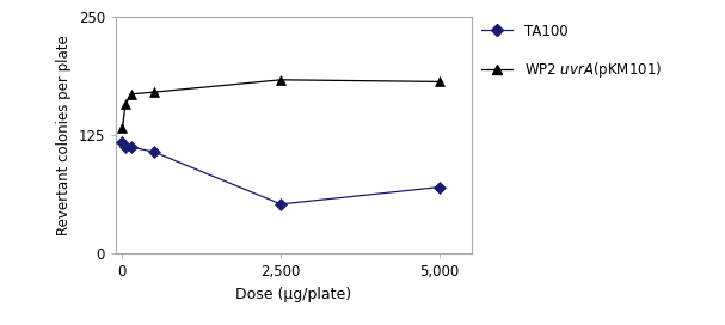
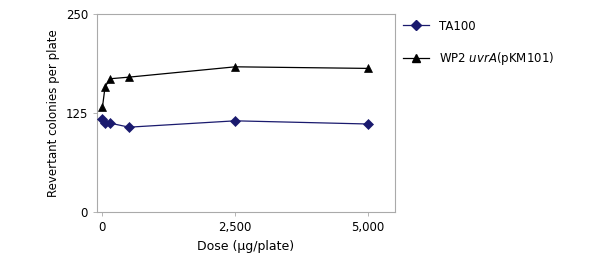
TA100/2,500: 52 -> 115
TA100/5,000: 70 -> 111
